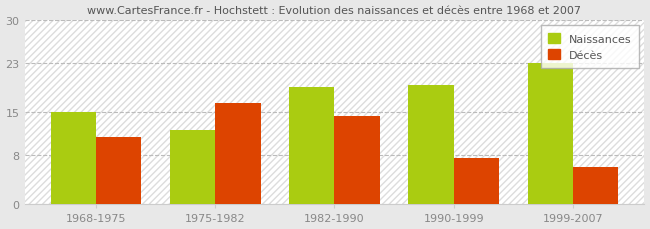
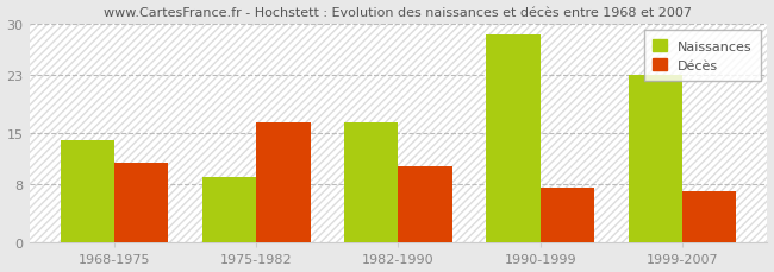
Naissances/1968-1975: 15.0 -> 14.0
Naissances/1975-1982: 12.0 -> 9.0
Naissances/1982-1990: 19.0 -> 16.5
Décès/1982-1990: 14.4 -> 10.5
Naissances/1990-1999: 19.4 -> 28.5
Décès/1999-2007: 6.0 -> 7.0
